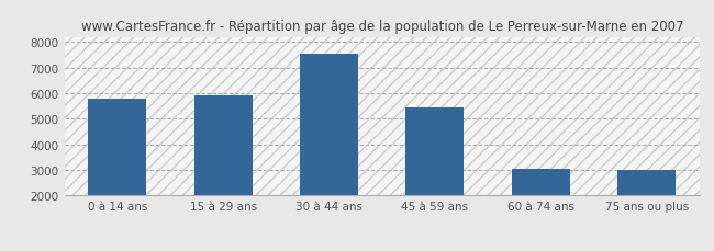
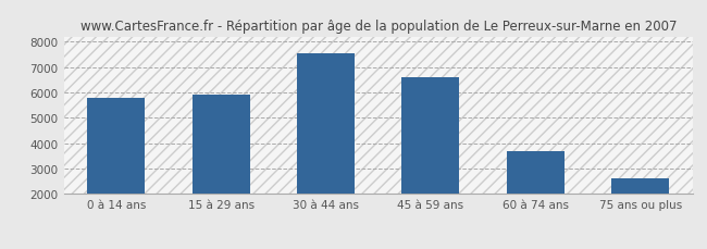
45 à 59 ans: 5450 -> 6580
60 à 74 ans: 3050 -> 3680
75 ans ou plus: 3000 -> 2620
